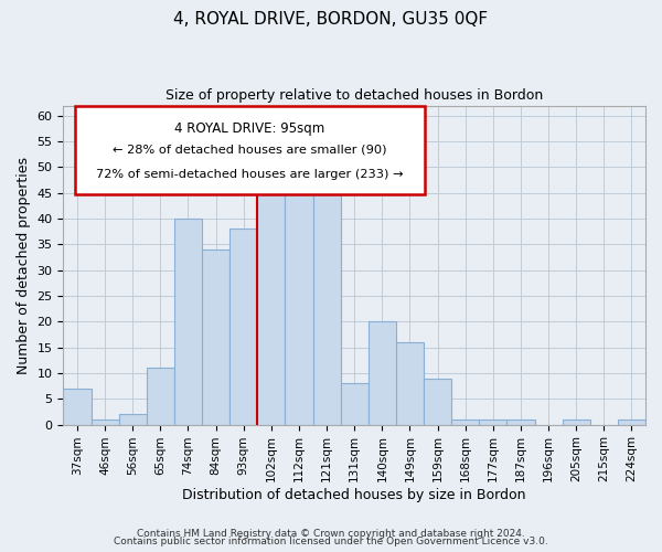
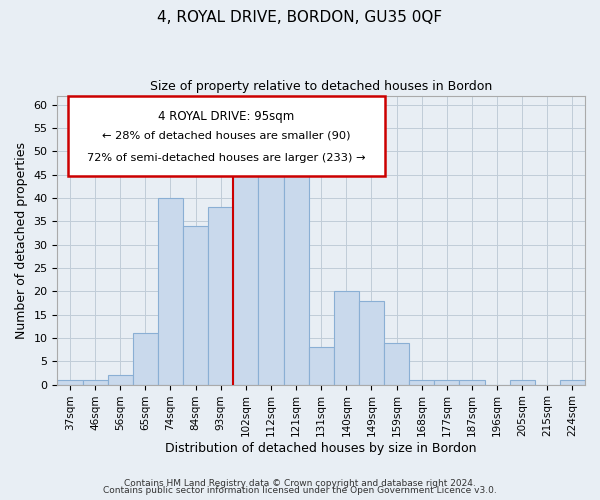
37sqm: 7 -> 1
149sqm: 16 -> 18
